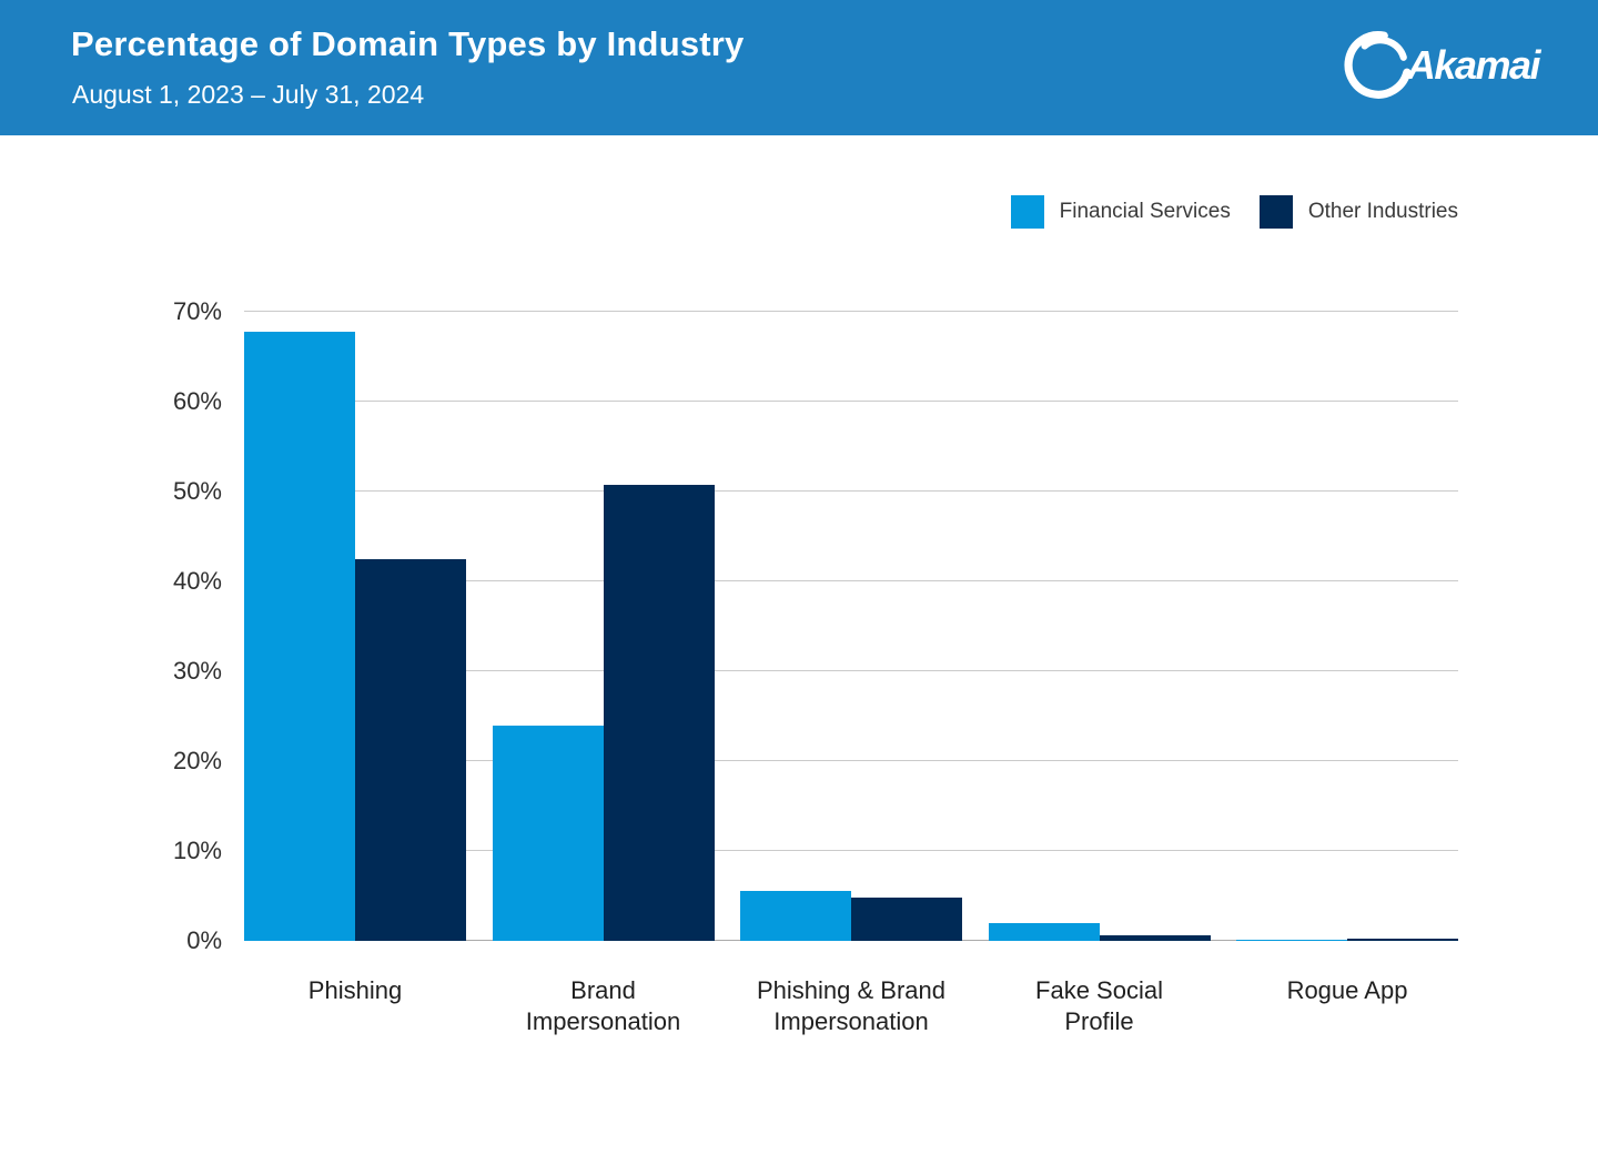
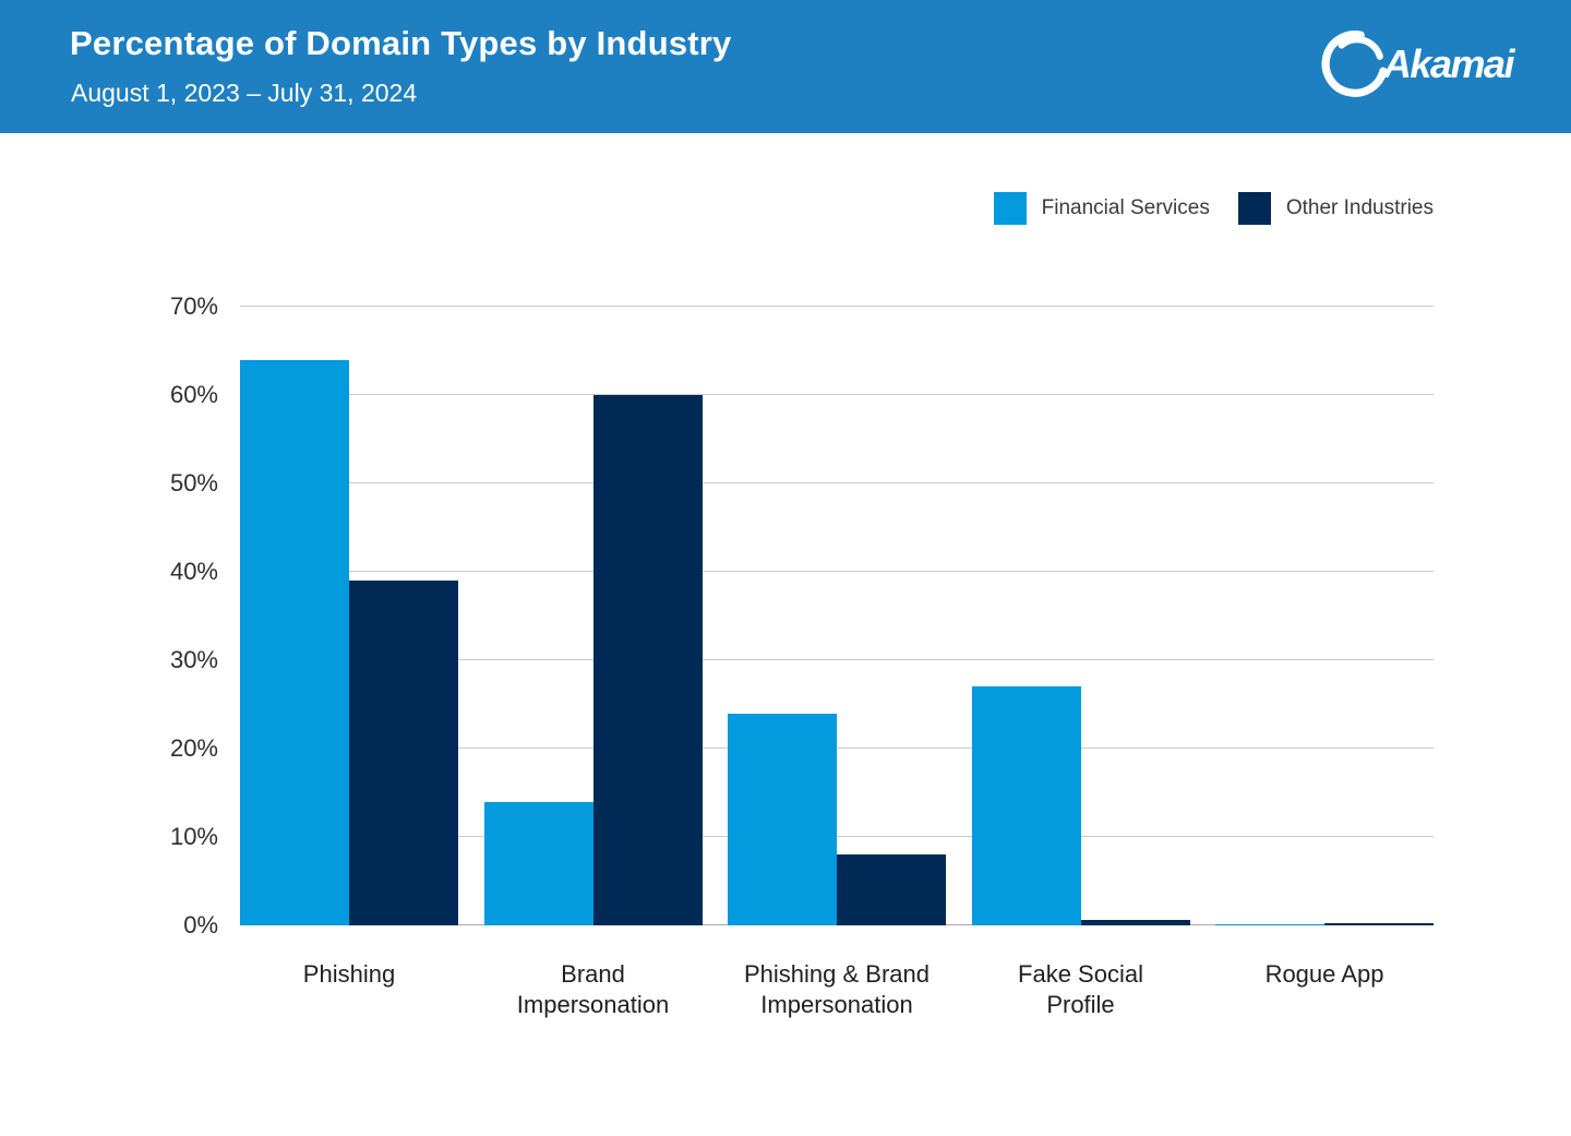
Financial Services/Phishing: 68% -> 64%
Other Industries/Phishing: 42% -> 39%
Financial Services/Brand Impersonation: 24% -> 14%
Other Industries/Brand Impersonation: 51% -> 60%
Financial Services/Phishing & Brand Impersonation: 6% -> 24%
Other Industries/Phishing & Brand Impersonation: 5% -> 8%
Financial Services/Fake Social Profile: 2% -> 27%
